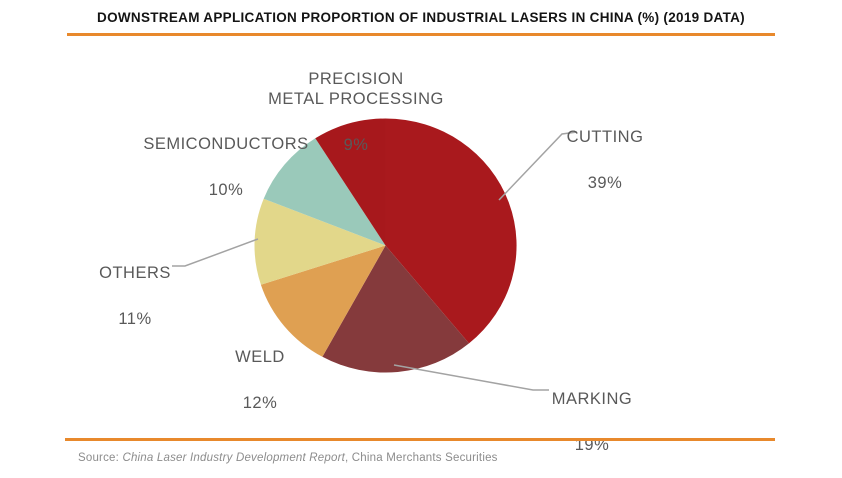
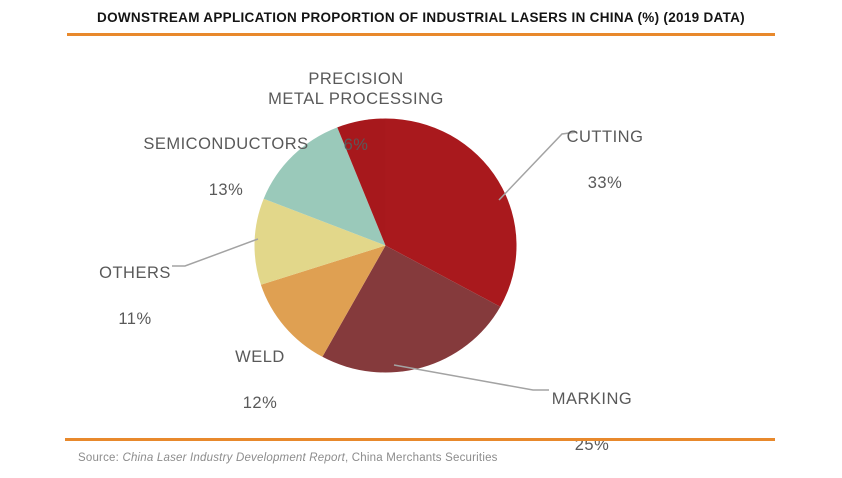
CUTTING: 39% -> 33%
MARKING: 19% -> 25%
SEMICONDUCTORS: 10% -> 13%
PRECISION METAL PROCESSING: 9% -> 6%
